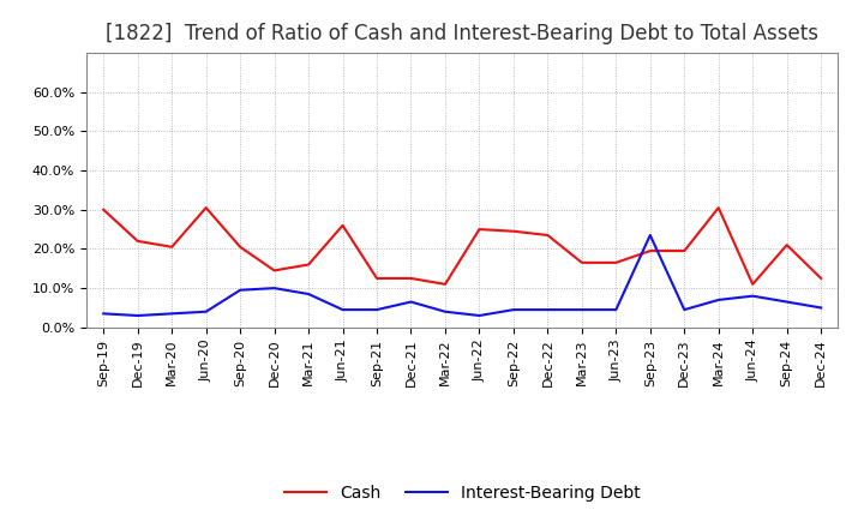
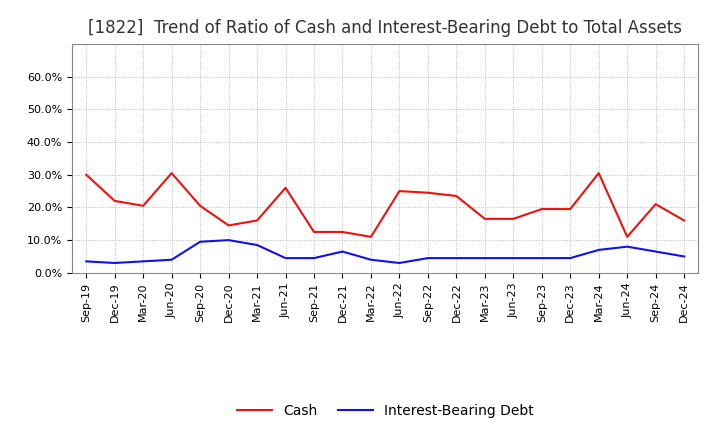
Interest-Bearing Debt/Sep-23: 23.5% -> 4.5%
Cash/Dec-24: 12.5% -> 16.0%
